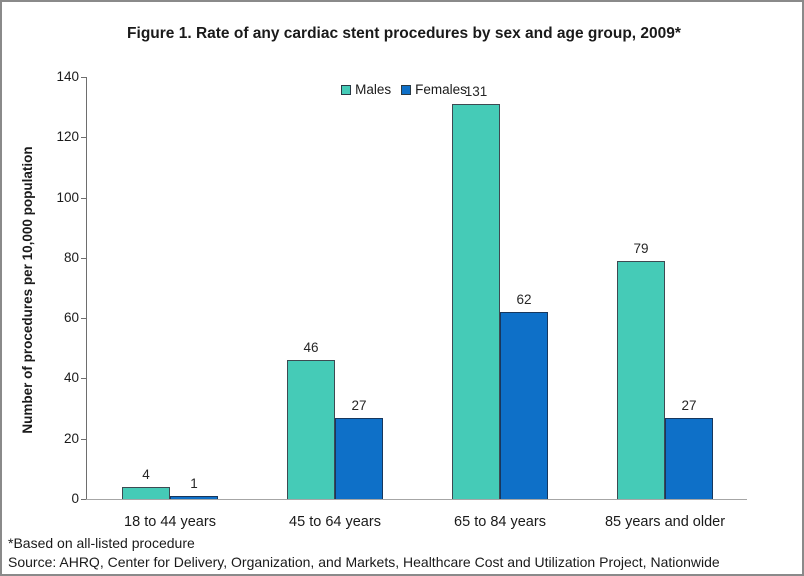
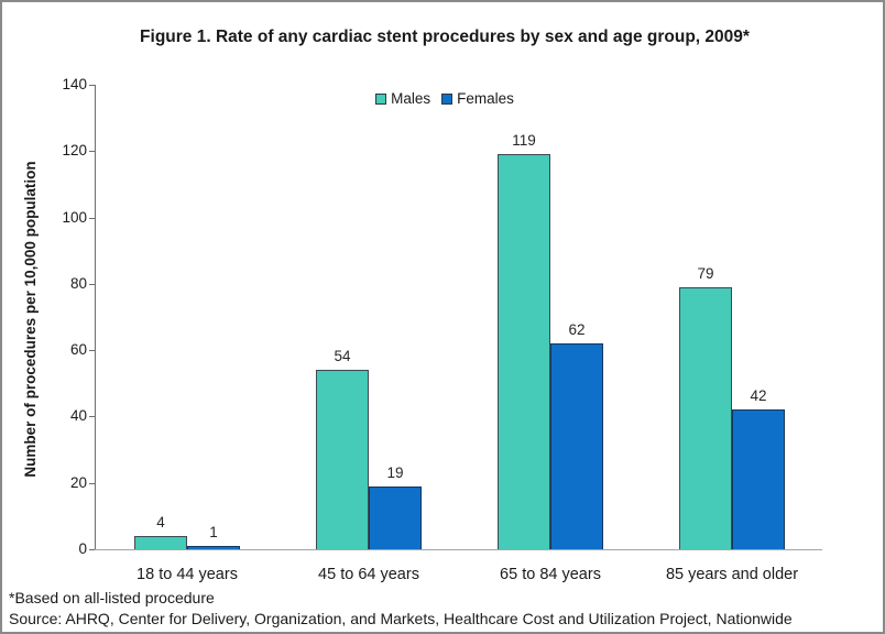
Males/45 to 64 years: 46 -> 54
Females/45 to 64 years: 27 -> 19
Males/65 to 84 years: 131 -> 119
Females/85 years and older: 27 -> 42
